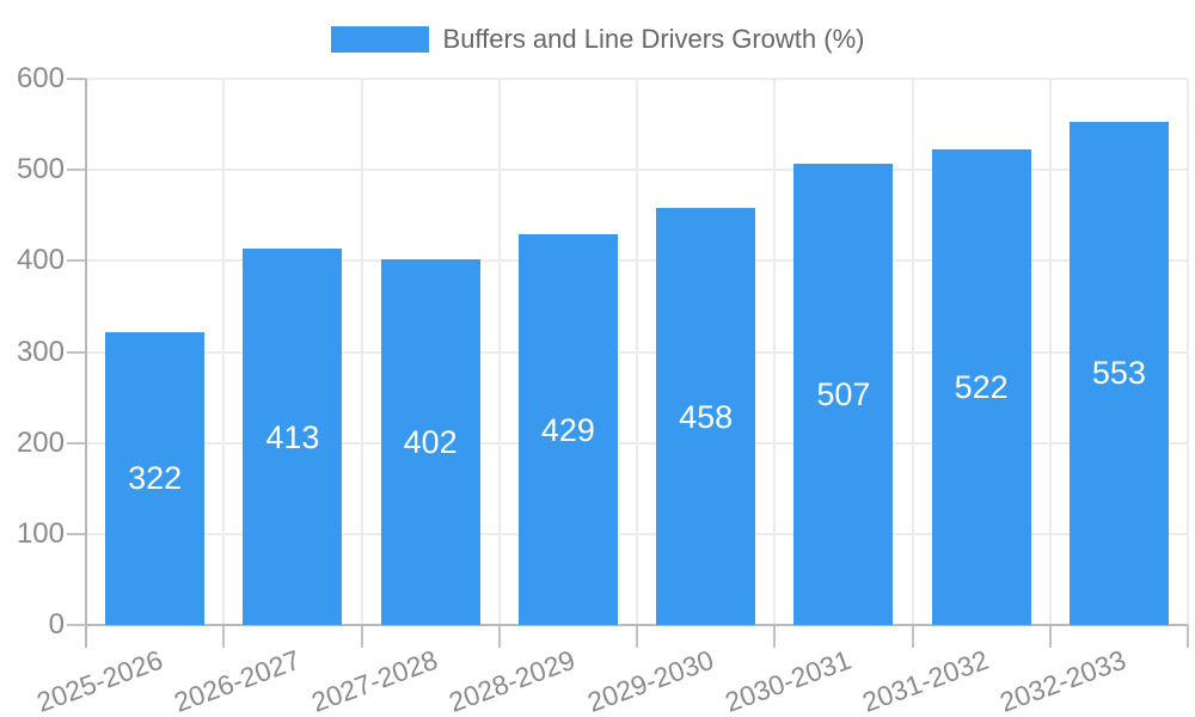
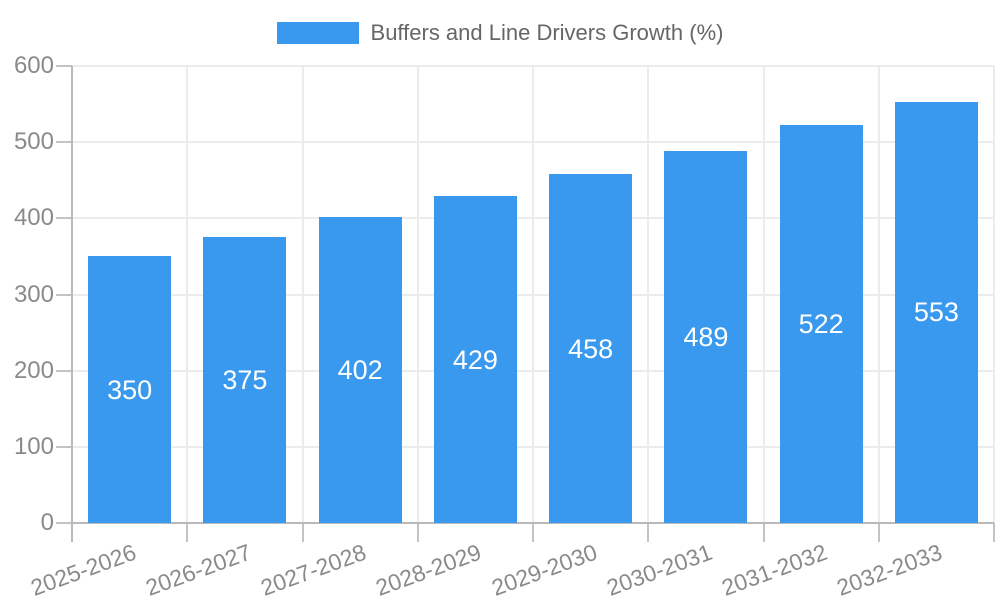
2025-2026: 322 -> 350
2026-2027: 413 -> 375
2030-2031: 507 -> 489
